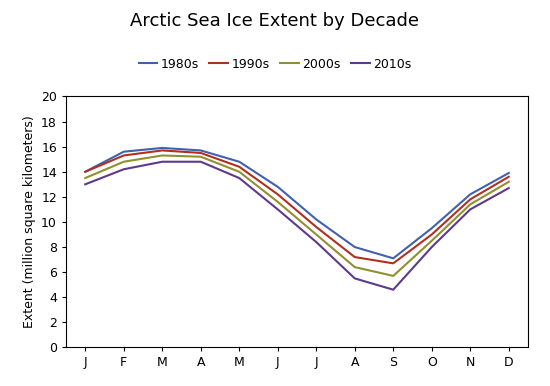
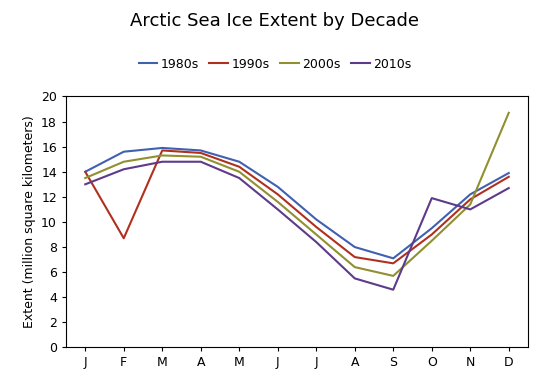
1990s/F: 15.3 -> 8.7
2010s/O: 8.0 -> 11.9
2000s/D: 13.2 -> 18.7
